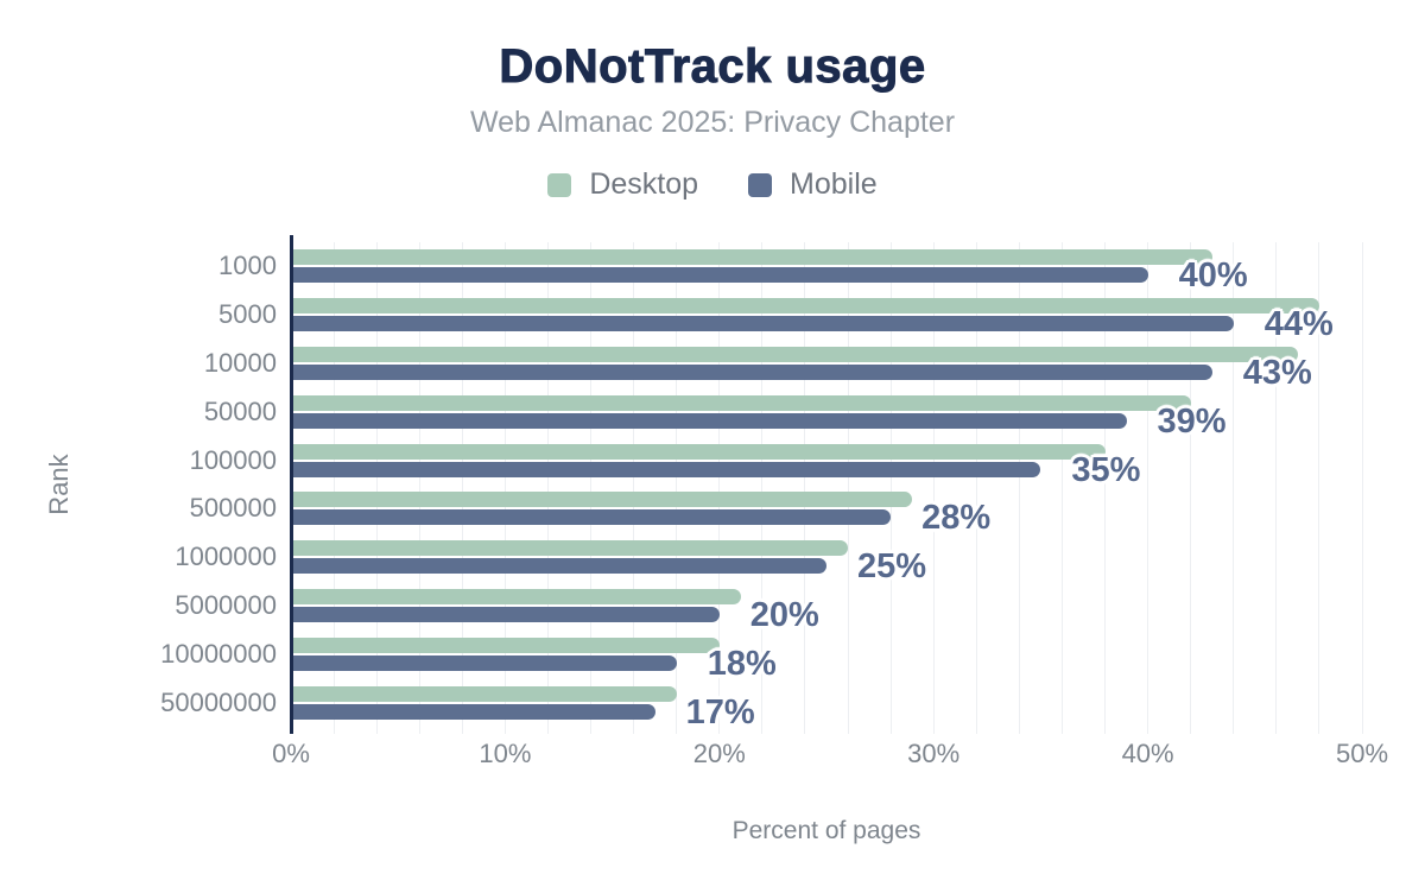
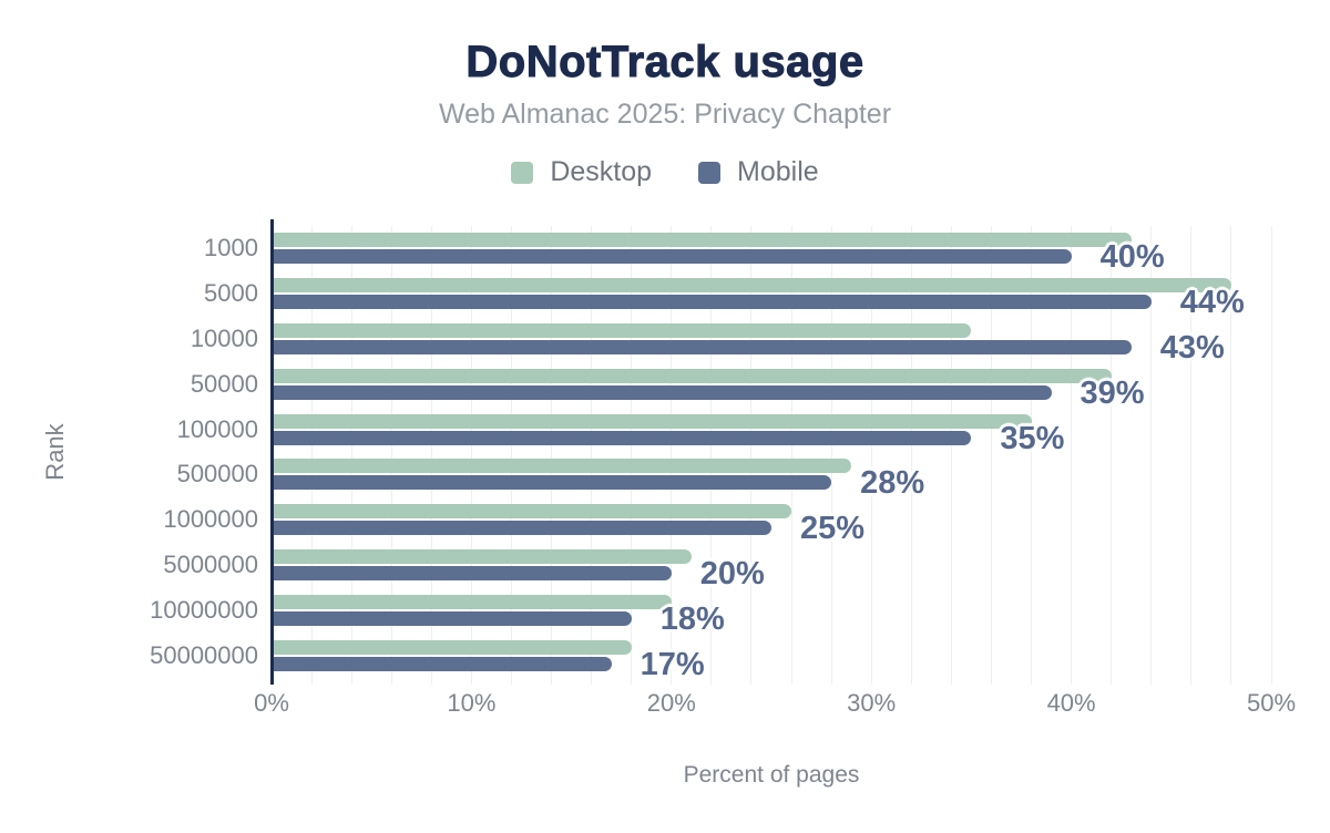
Desktop/10000: 47% -> 35%
